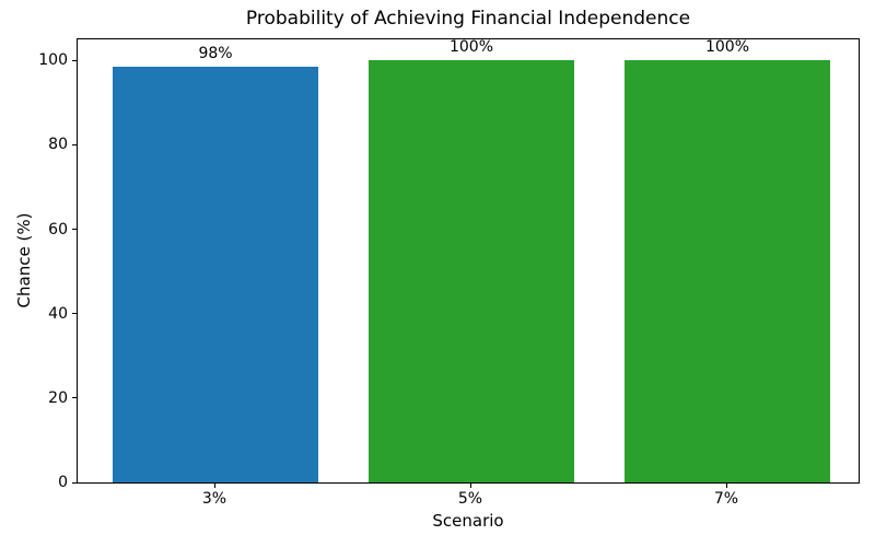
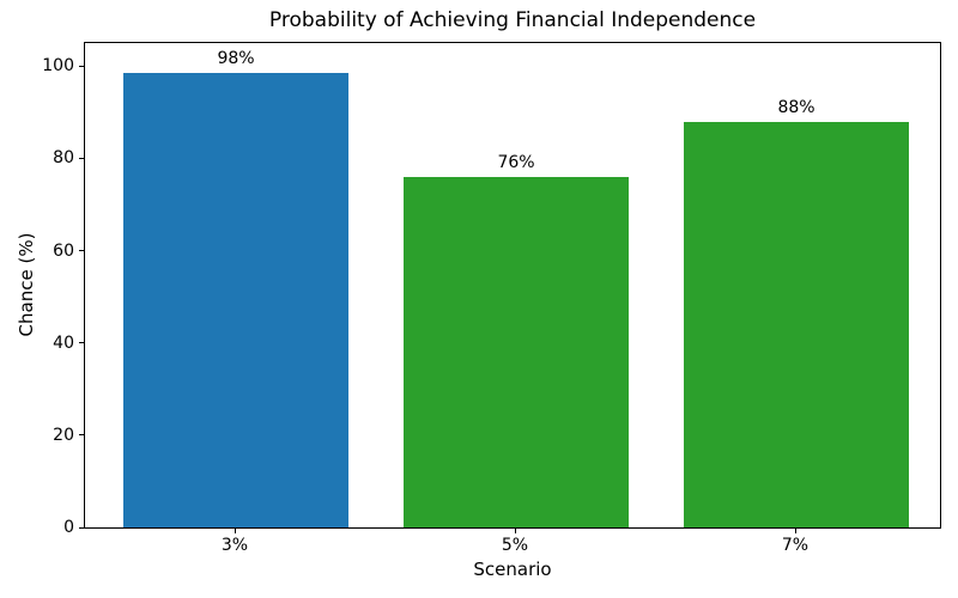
5%: 100% -> 76%
7%: 100% -> 88%
